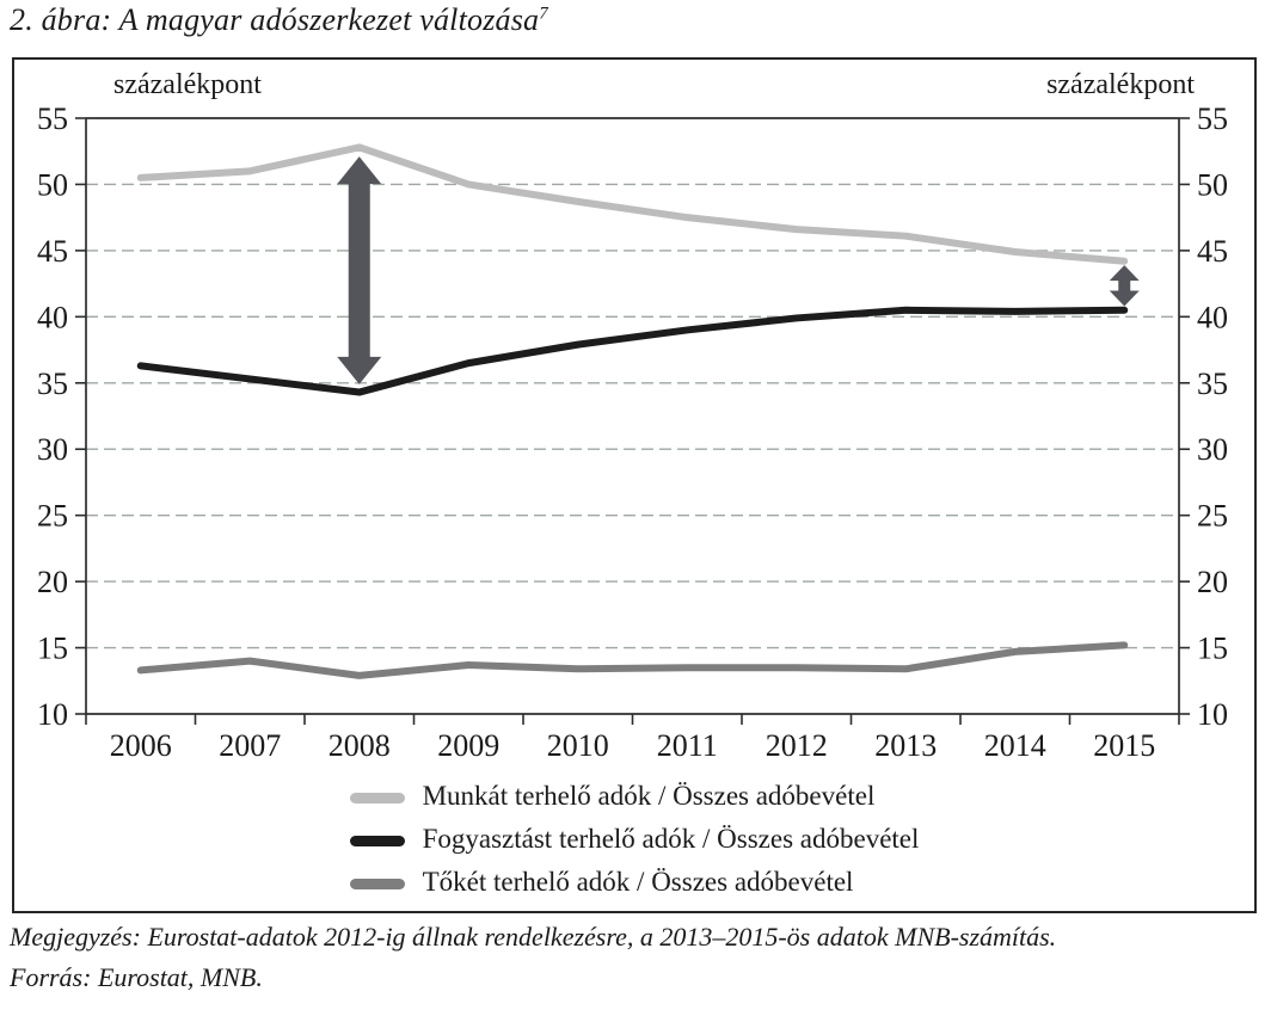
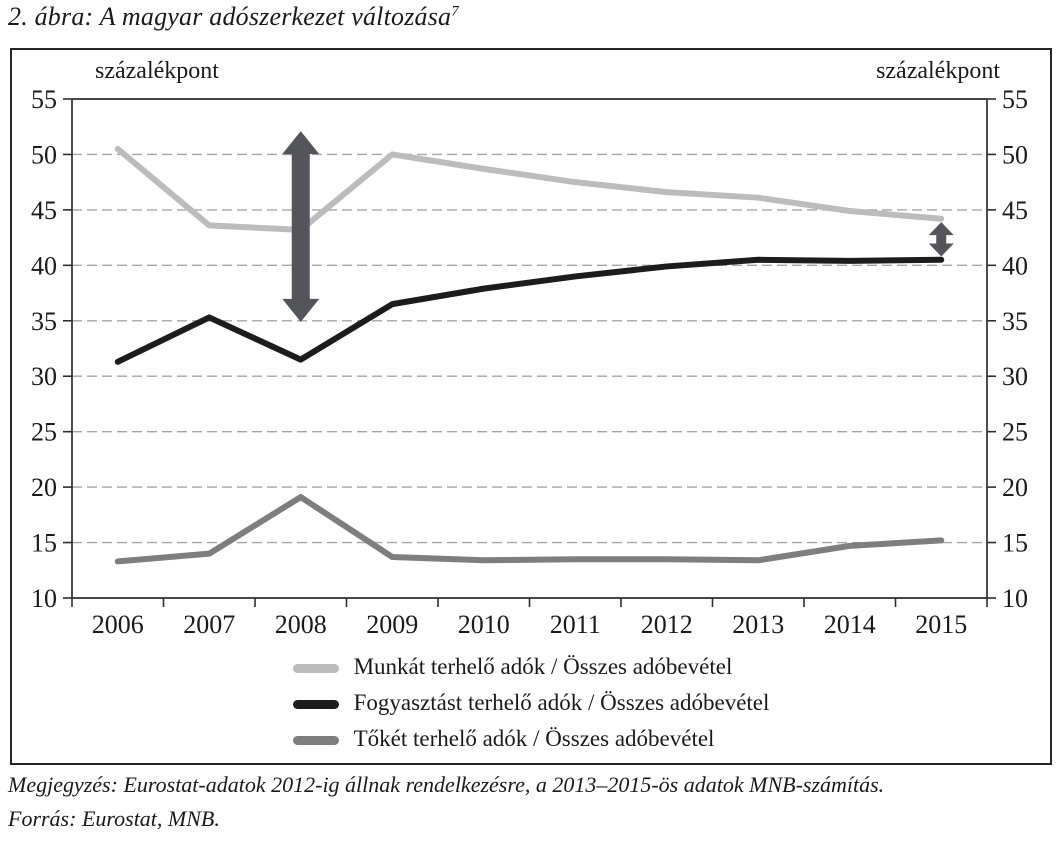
Fogyasztást terhelő adók / Összes adóbevétel/2006: 36.3 -> 31.3
Munkát terhelő adók / Összes adóbevétel/2007: 51.0 -> 43.6
Munkát terhelő adók / Összes adóbevétel/2008: 52.8 -> 43.2
Fogyasztást terhelő adók / Összes adóbevétel/2008: 34.3 -> 31.5
Tőkét terhelő adók / Összes adóbevétel/2008: 12.9 -> 19.1
